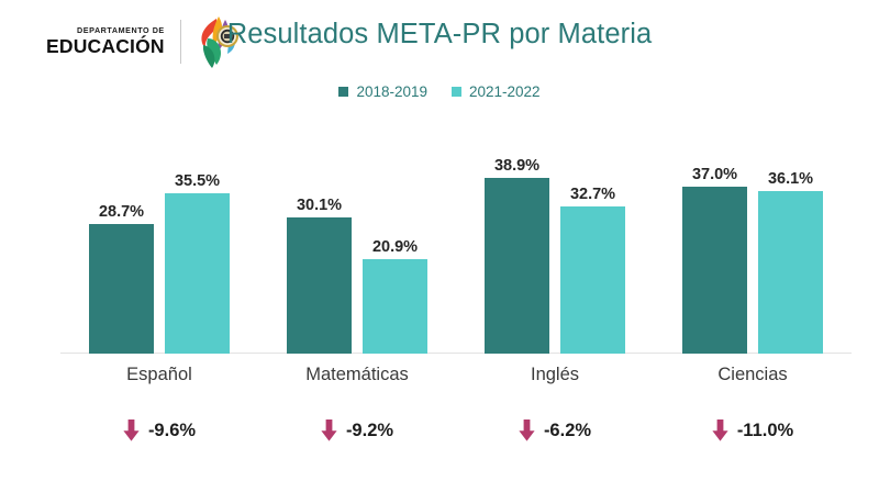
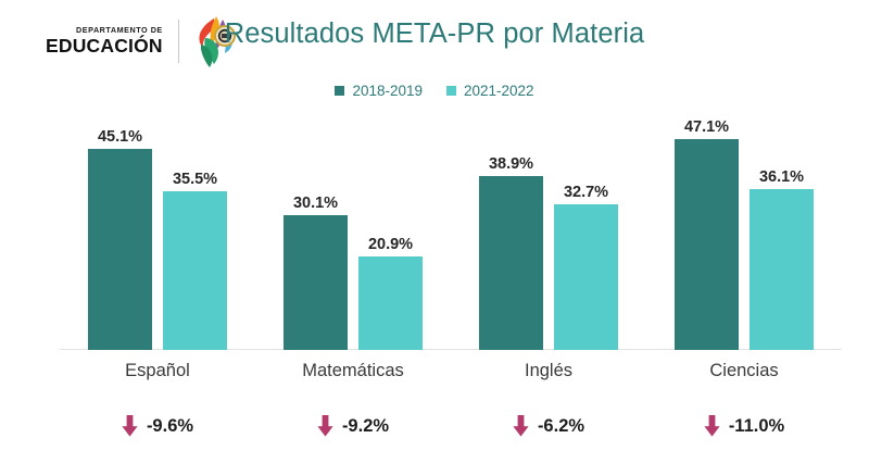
2018-2019/Español: 28.7% -> 45.1%
2018-2019/Ciencias: 37.0% -> 47.1%
